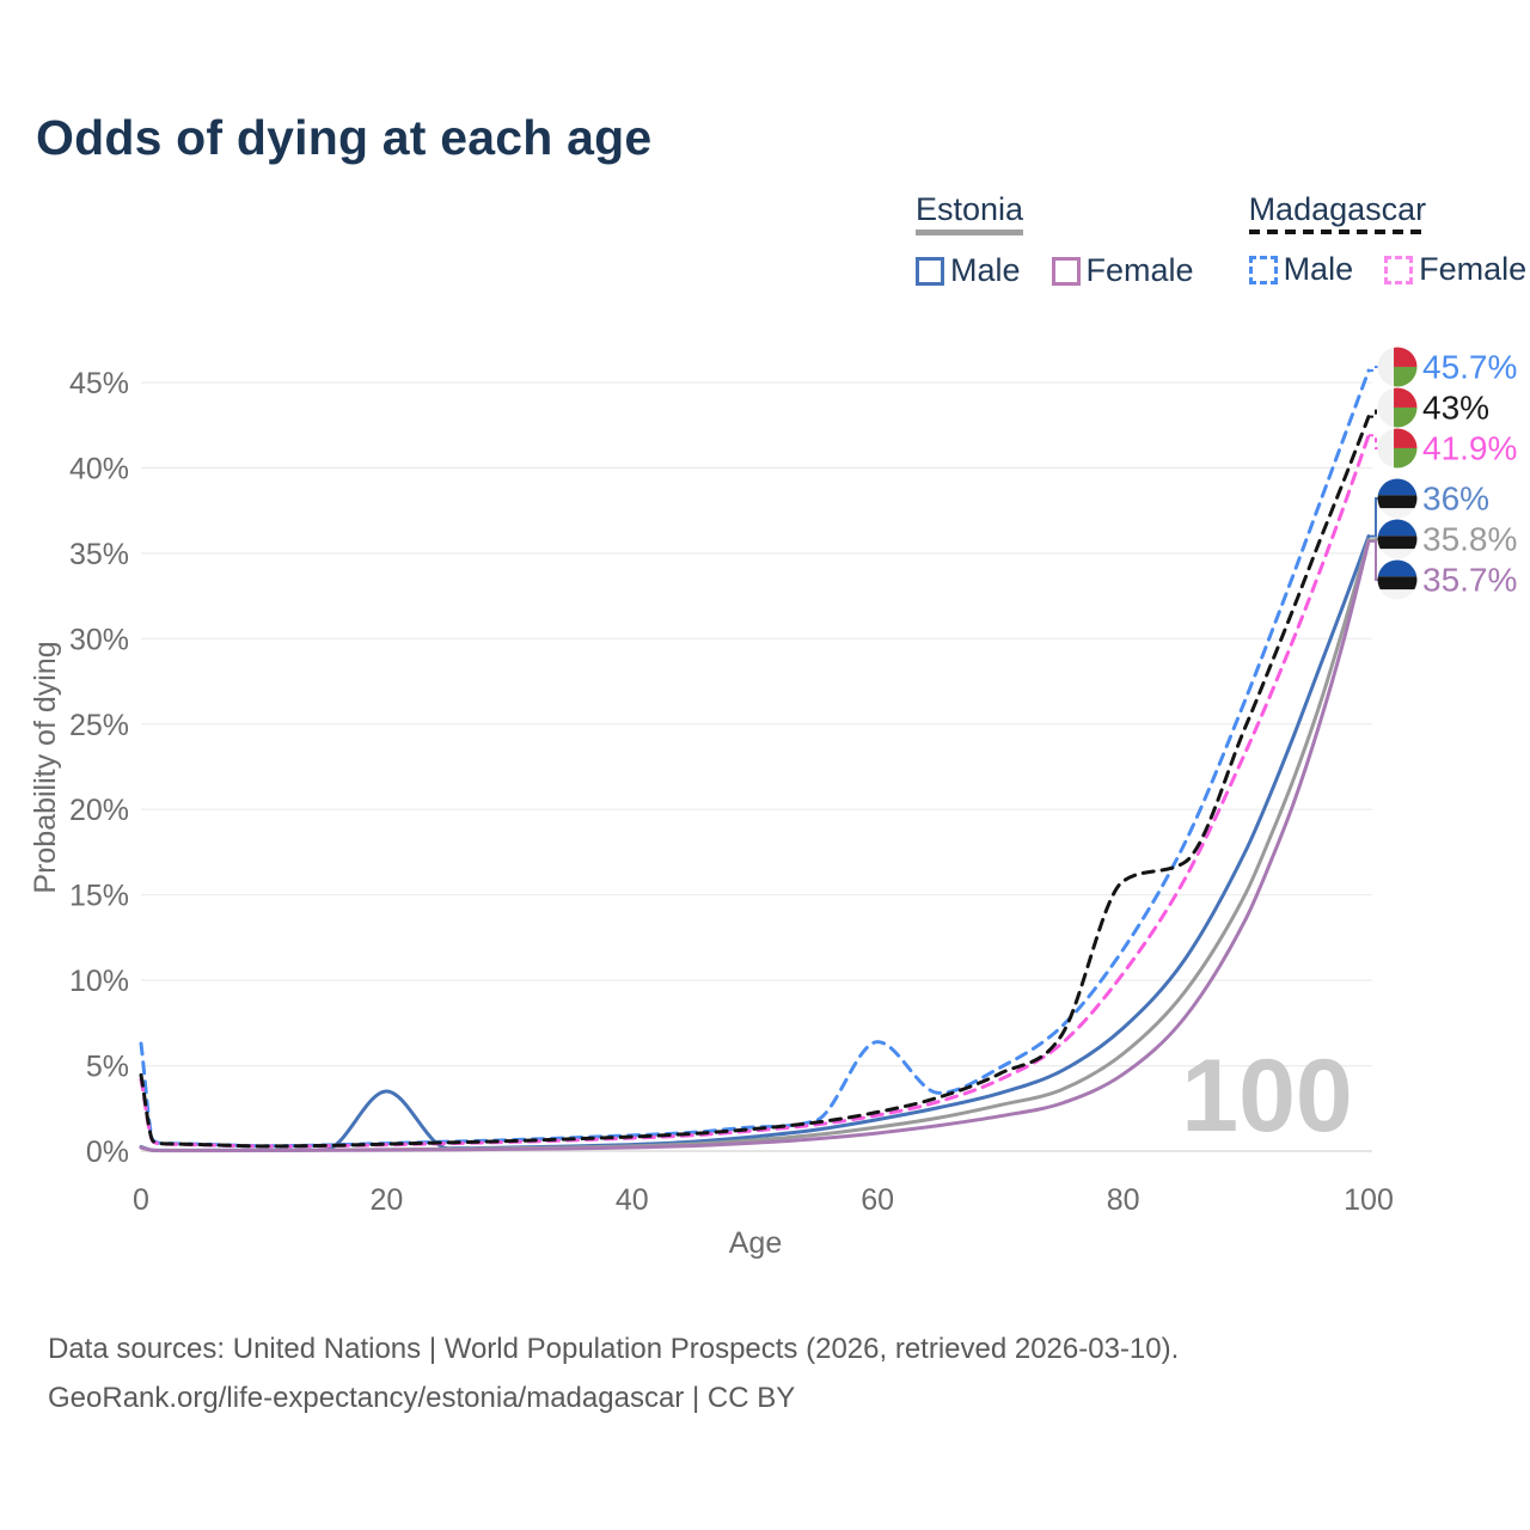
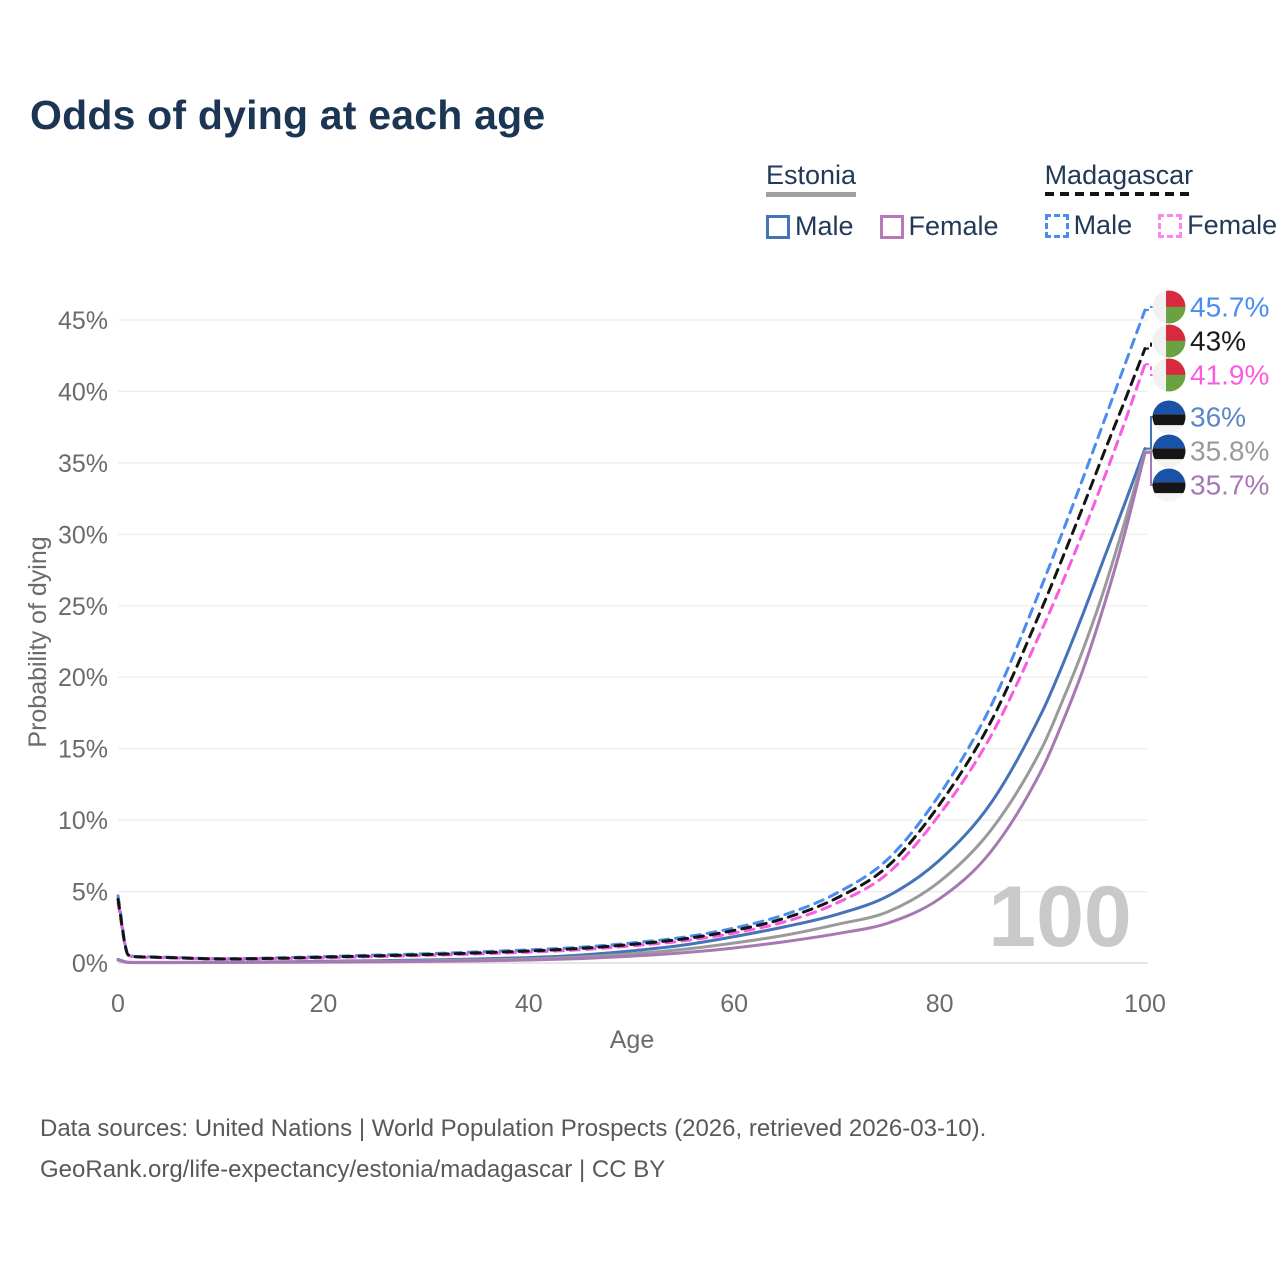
Madagascar Male/0: 6.3% -> 4.7%
Estonia Male/20: 3.5% -> 0.1%
Madagascar Male/60: 6.4% -> 2.5%
Madagascar/80: 15.8% -> 11.1%
